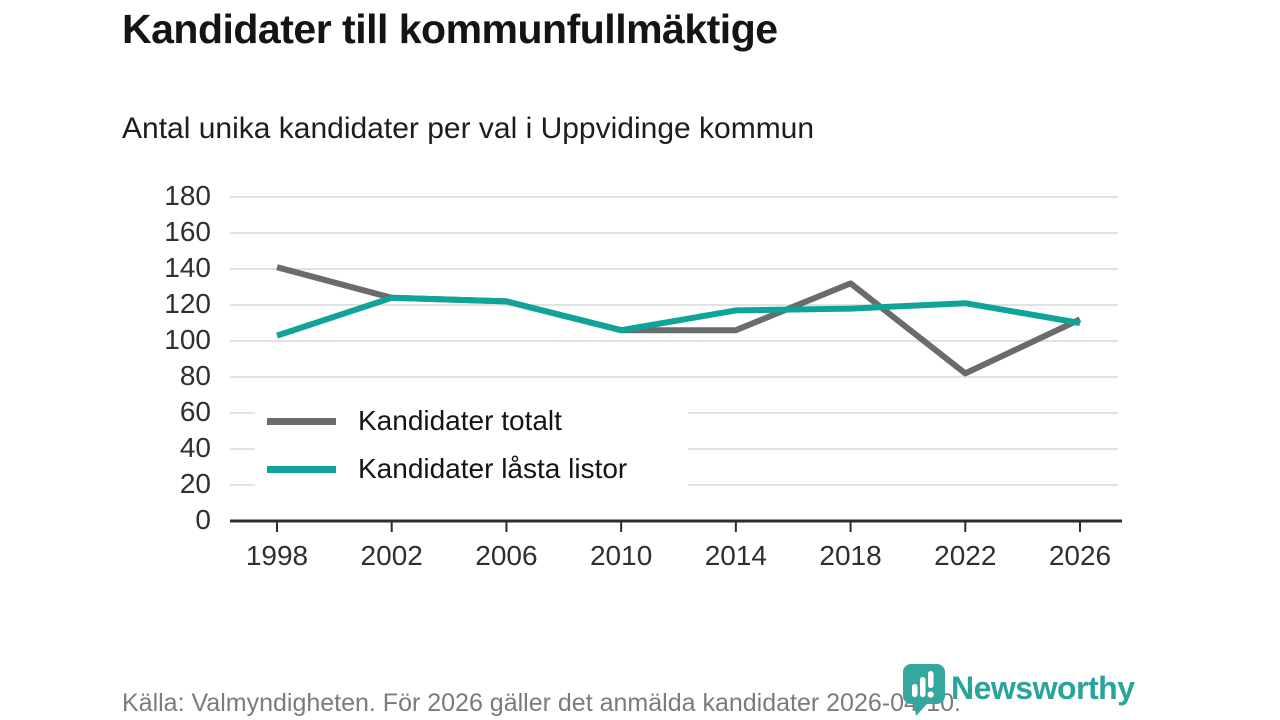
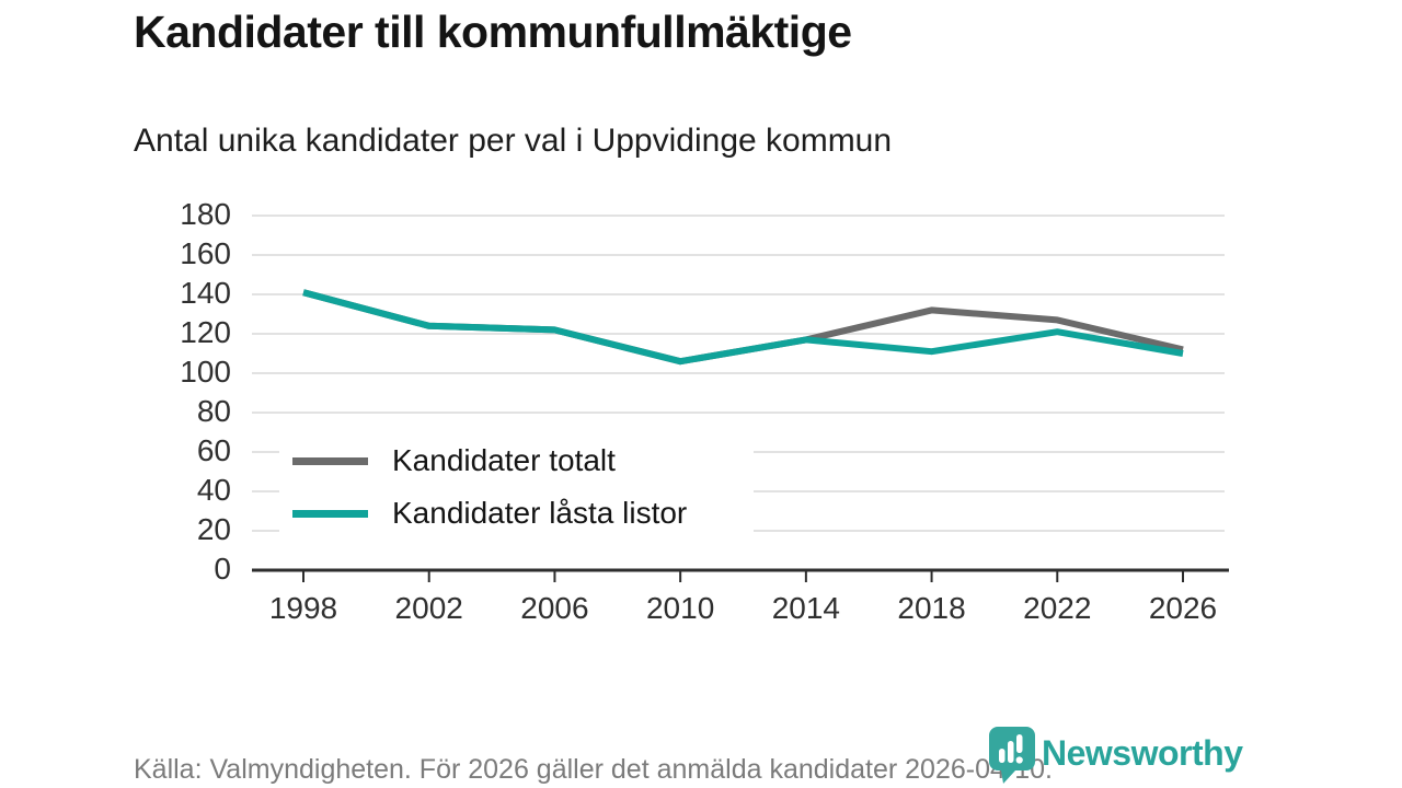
Kandidater låsta listor/1998: 103 -> 141
Kandidater totalt/2014: 106 -> 117
Kandidater låsta listor/2018: 118 -> 111
Kandidater totalt/2022: 82 -> 127
